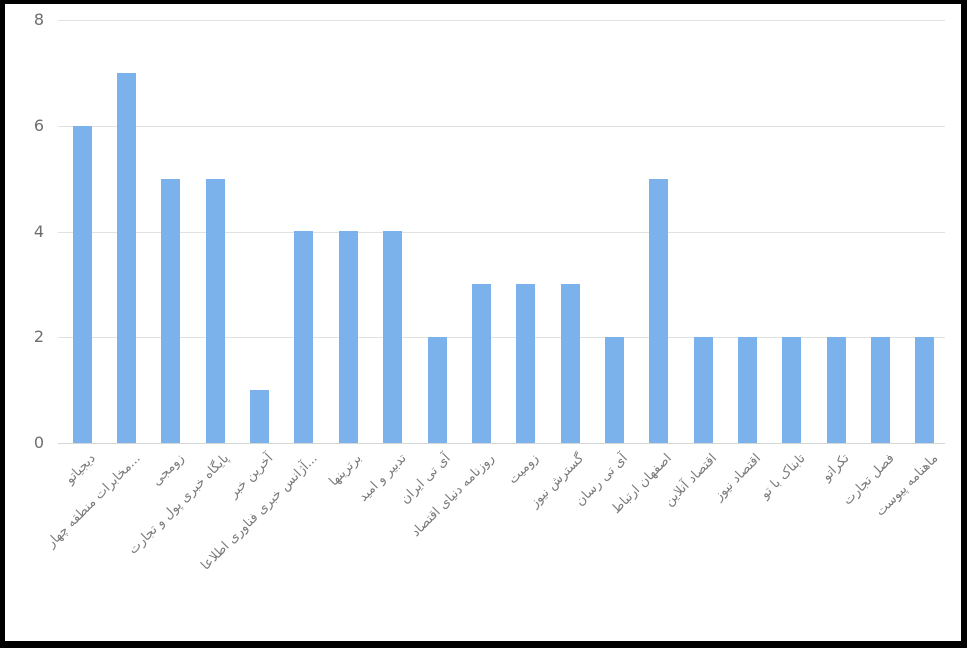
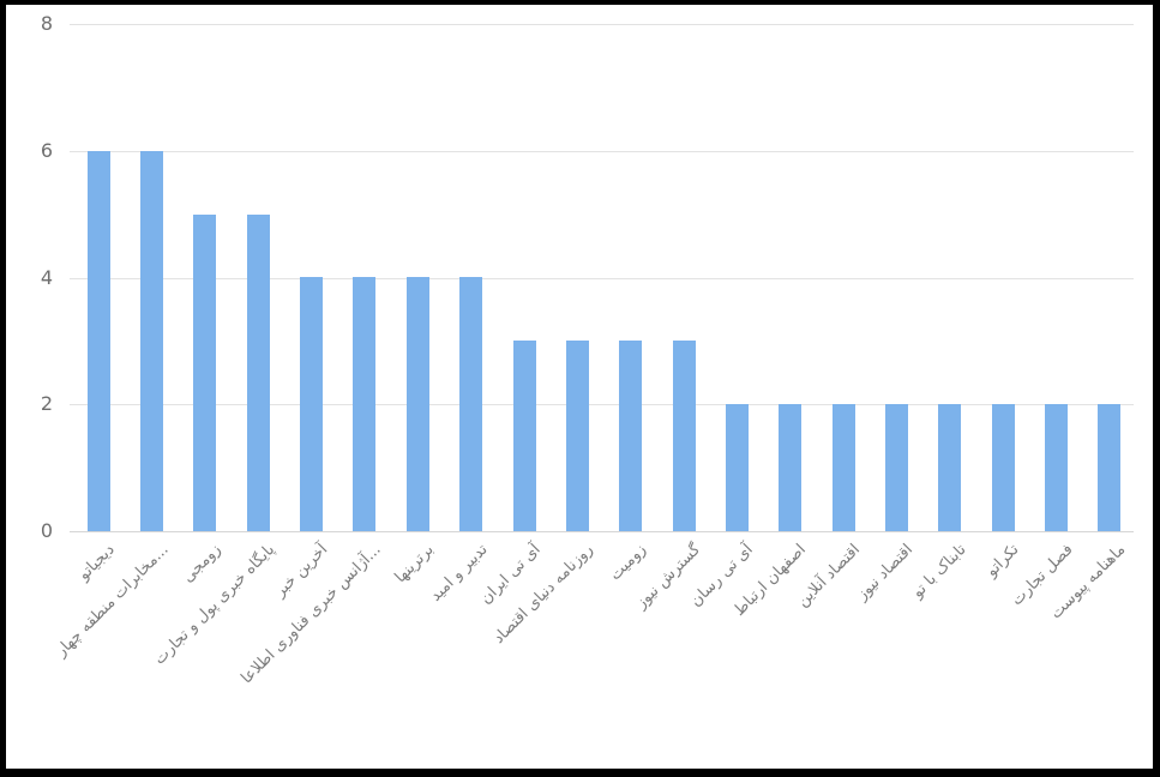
...مخابرات منطقه چهار: 7 -> 6
آخرین خبر: 1 -> 4
آی تی ایران: 2 -> 3
اصفهان ارتباط: 5 -> 2
